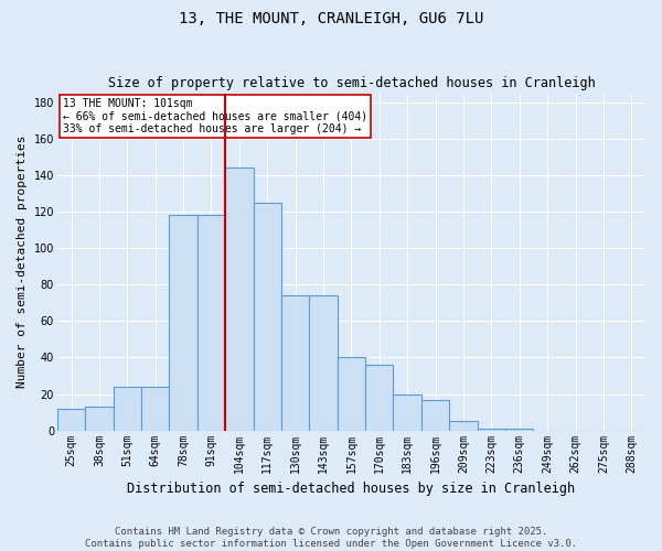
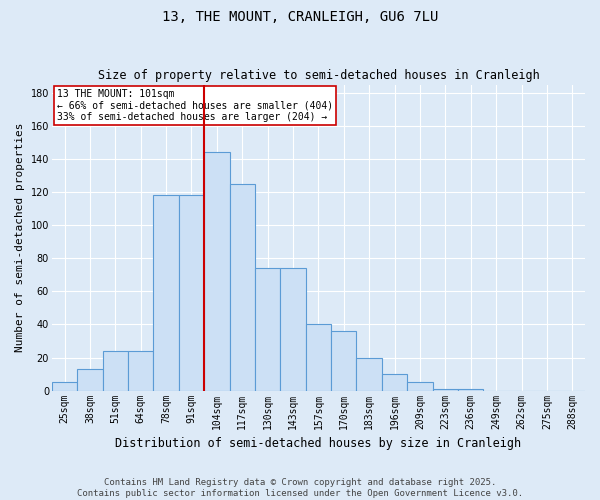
25sqm: 12 -> 5
196sqm: 17 -> 10
